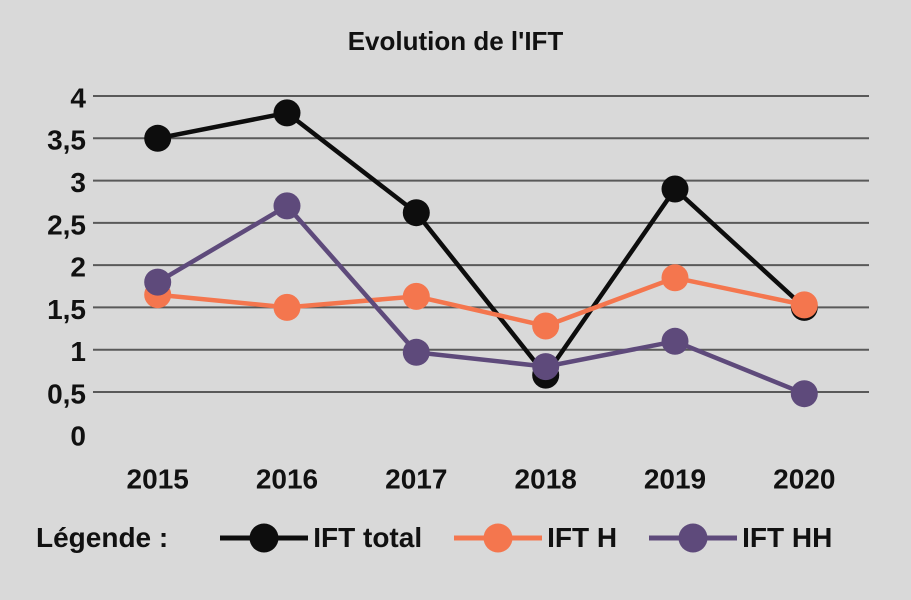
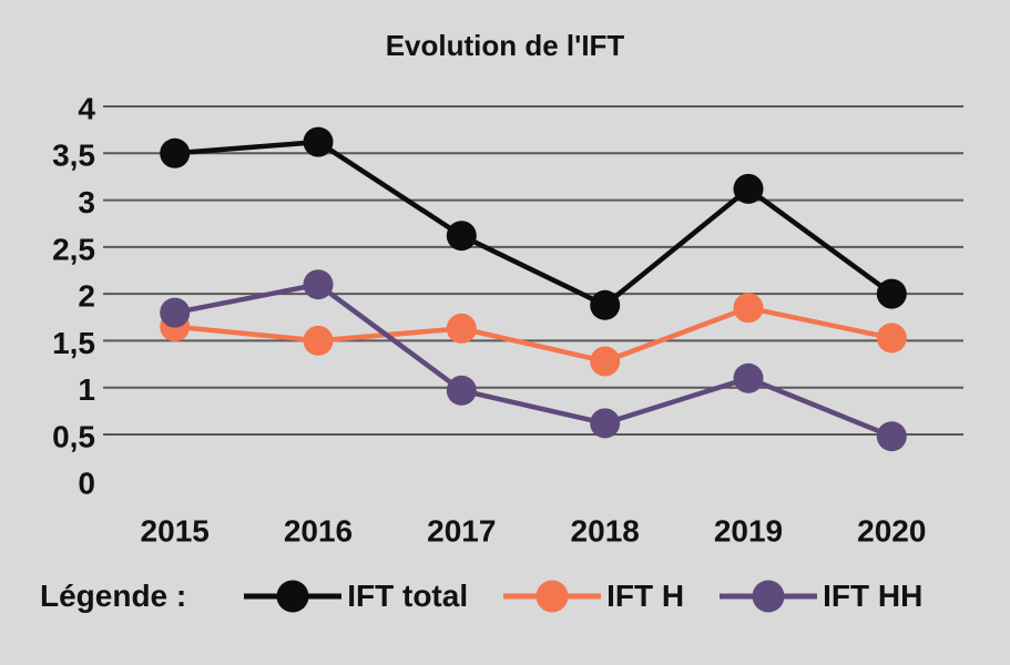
IFT total/2016: 3.8 -> 3.6
IFT HH/2016: 2.7 -> 2.1
IFT total/2018: 0.7 -> 1.9
IFT HH/2018: 0.8 -> 0.6
IFT total/2019: 2.9 -> 3.1
IFT total/2020: 1.5 -> 2.0
